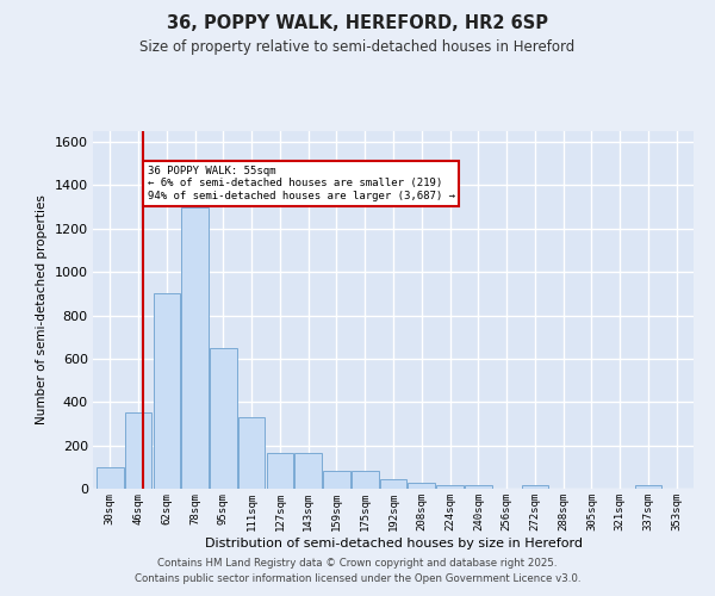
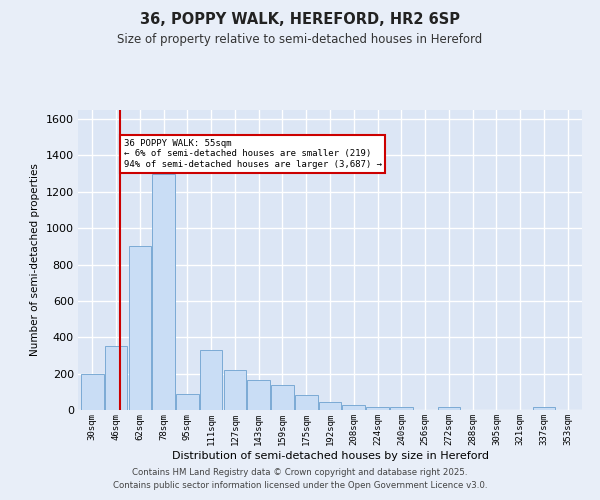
30sqm: 100 -> 200
95sqm: 650 -> 90
127sqm: 160 -> 220
159sqm: 80 -> 140
